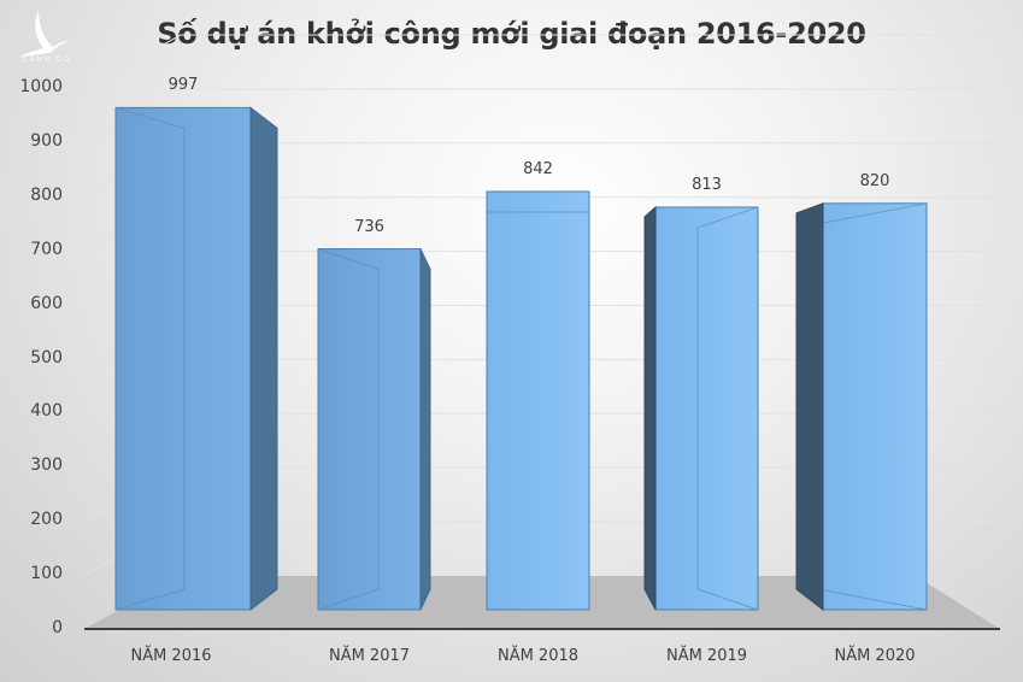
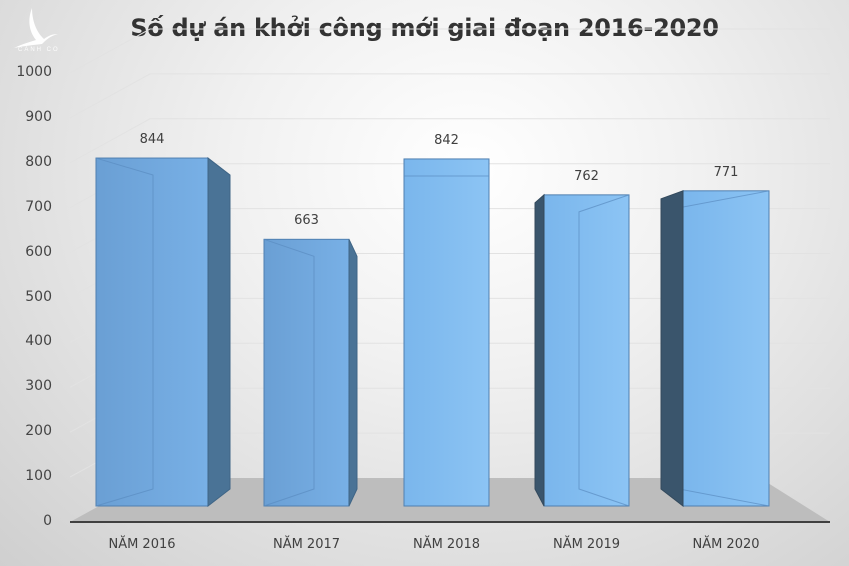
NĂM 2016: 997 -> 844
NĂM 2017: 736 -> 663
NĂM 2019: 813 -> 762
NĂM 2020: 820 -> 771
